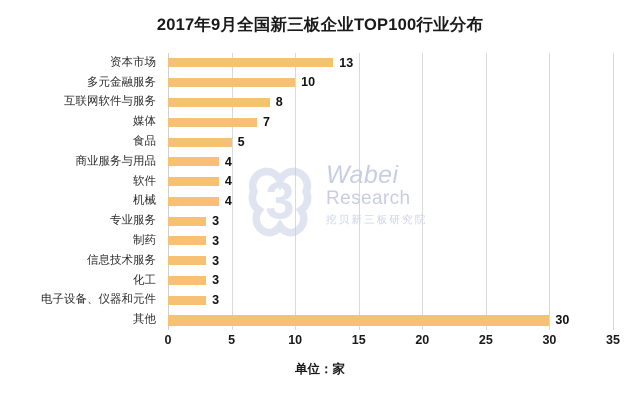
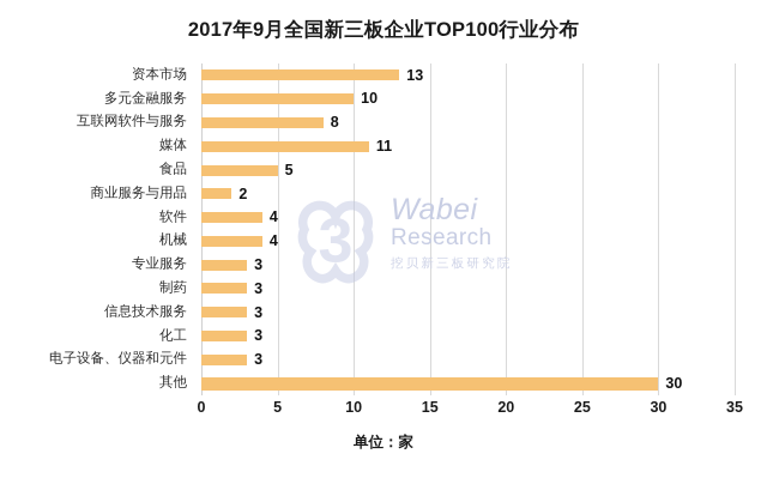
媒体: 7 -> 11
商业服务与用品: 4 -> 2
